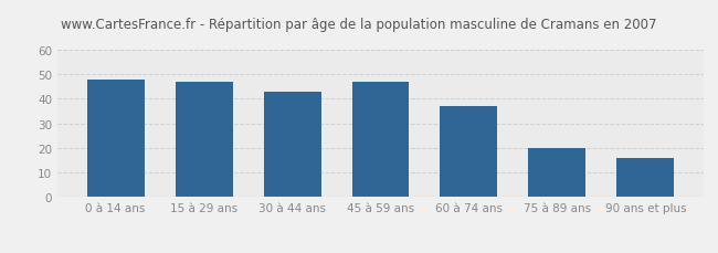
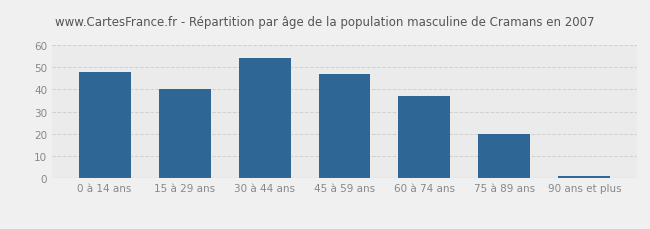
15 à 29 ans: 47 -> 40
30 à 44 ans: 43 -> 54
90 ans et plus: 16 -> 1
